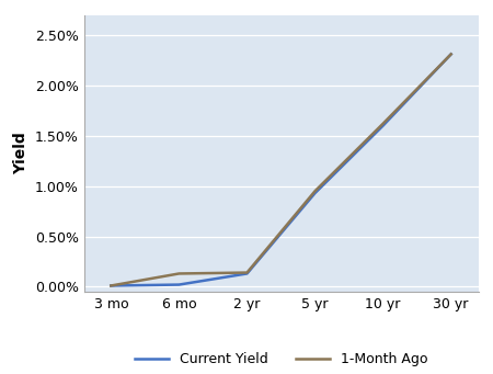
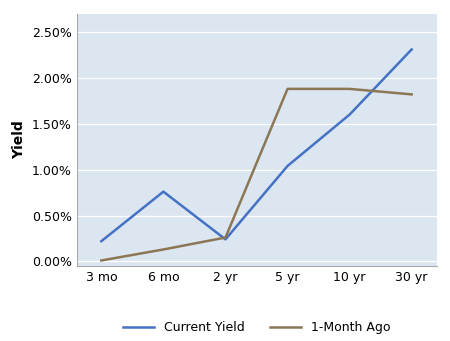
Current Yield/3 mo: 0.01% -> 0.22%
Current Yield/6 mo: 0.02% -> 0.76%
Current Yield/2 yr: 0.13% -> 0.24%
1-Month Ago/2 yr: 0.14% -> 0.26%
Current Yield/5 yr: 0.93% -> 1.04%
1-Month Ago/5 yr: 0.95% -> 1.88%
1-Month Ago/10 yr: 1.62% -> 1.88%
1-Month Ago/30 yr: 2.31% -> 1.82%
